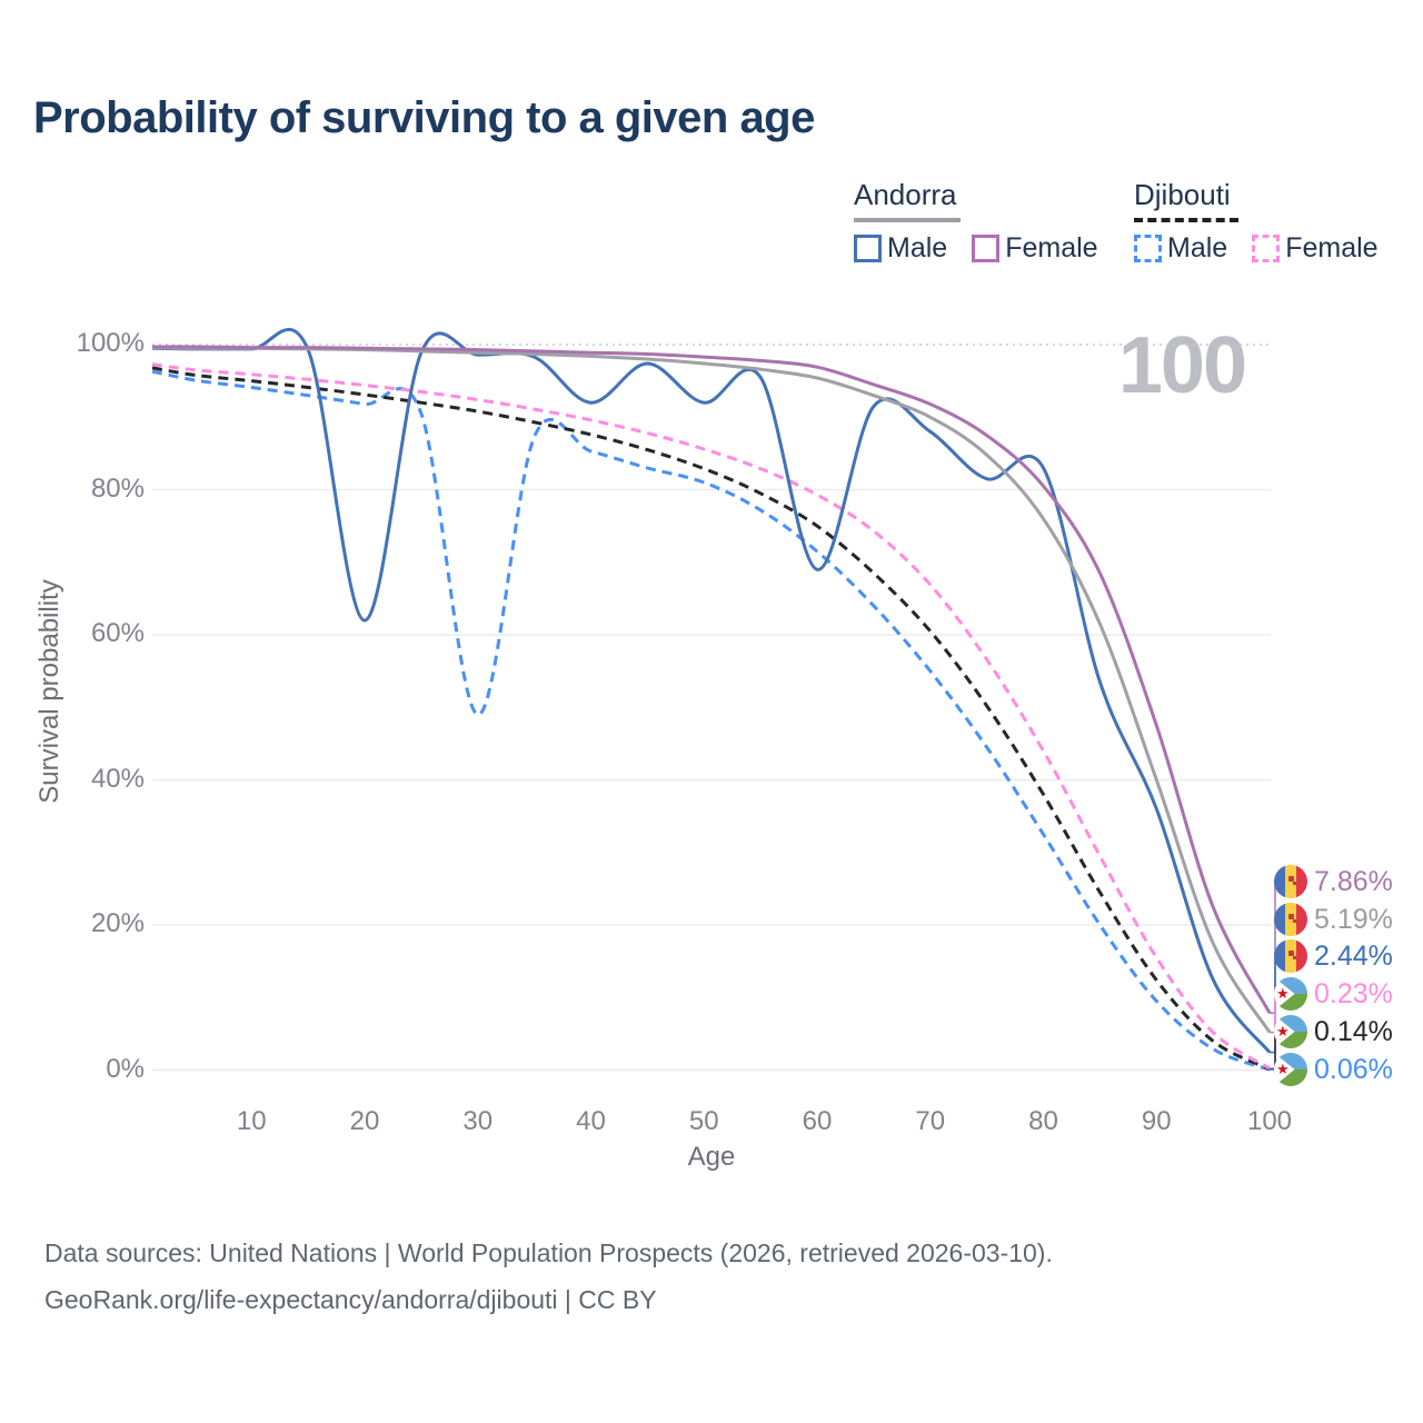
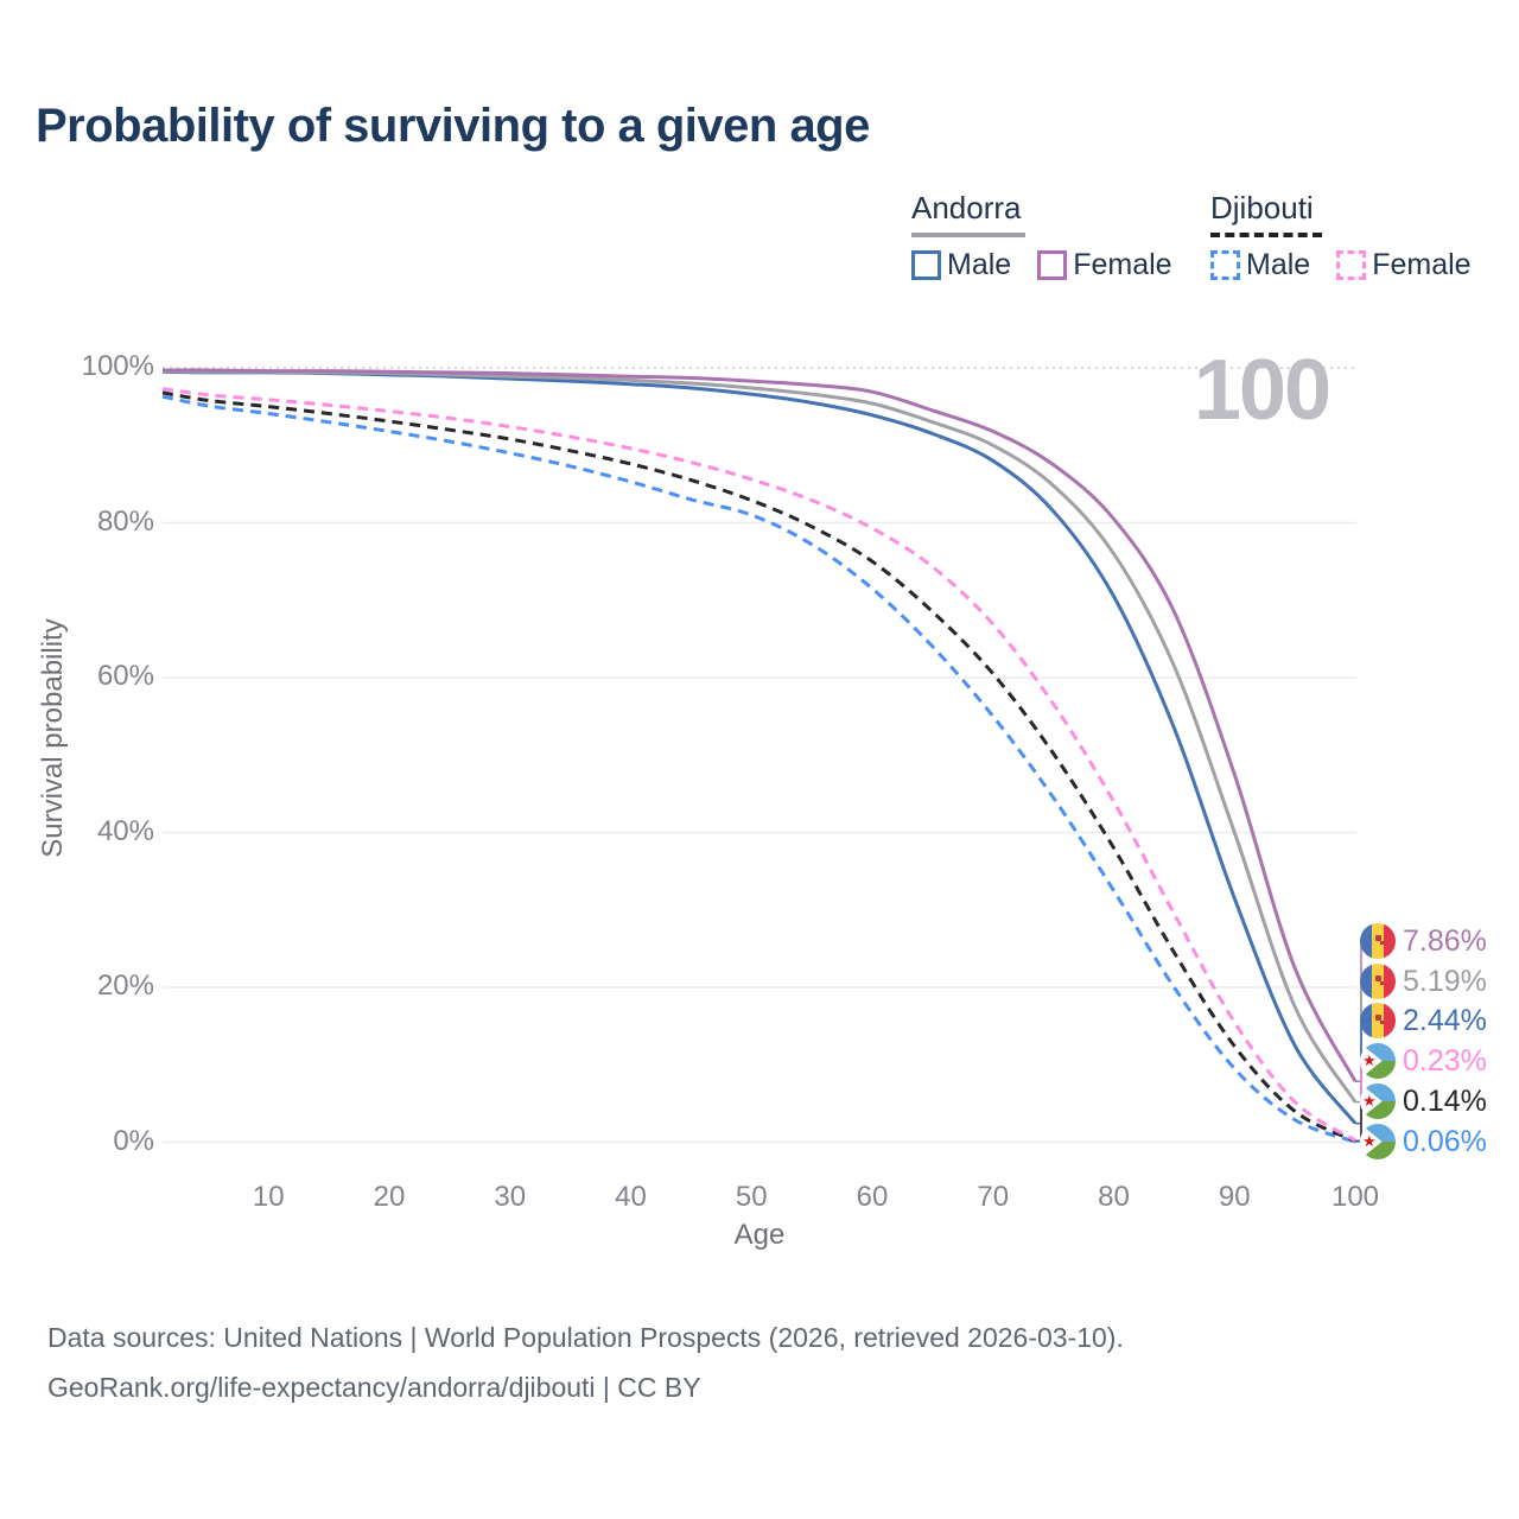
Andorra Male/20: 62% -> 99%
Djibouti Male/30: 49% -> 89%
Andorra Male/40: 92% -> 98%
Andorra Male/50: 92% -> 97%
Andorra Male/60: 69% -> 94%
Andorra Male/80: 83% -> 70%
Andorra Male/90: 36% -> 32%
